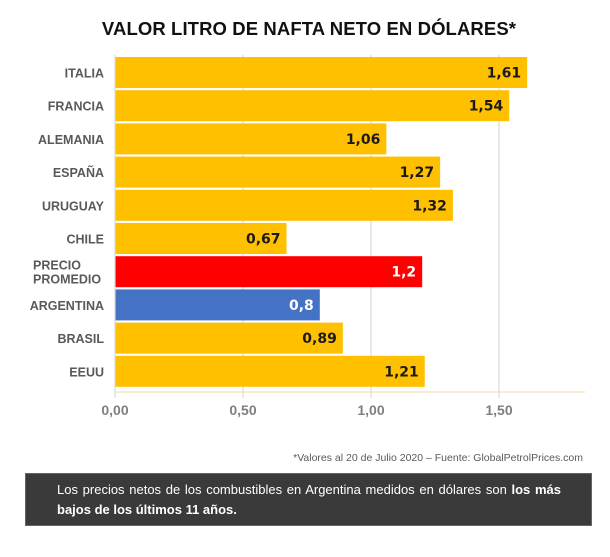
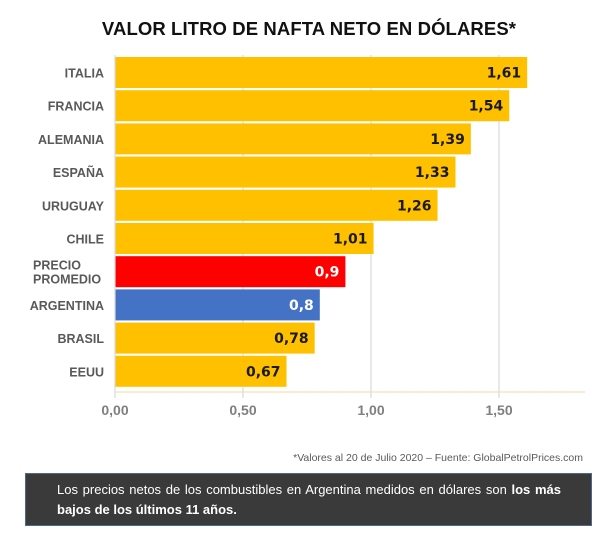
ALEMANIA: 1,06 -> 1,39
ESPAÑA: 1,27 -> 1,33
URUGUAY: 1,32 -> 1,26
CHILE: 0,67 -> 1,01
PRECIO PROMEDIO: 1,2 -> 0,9
BRASIL: 0,89 -> 0,78
EEUU: 1,21 -> 0,67
